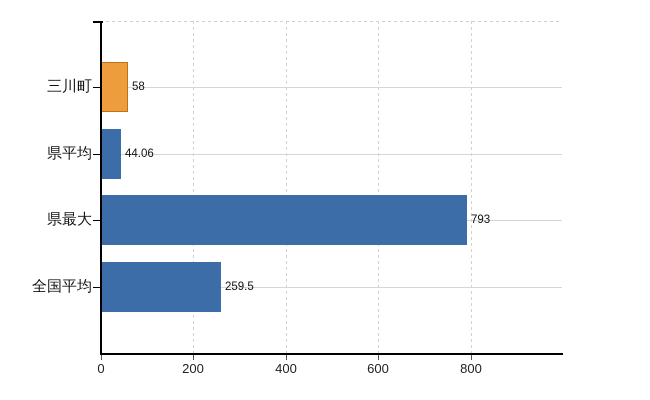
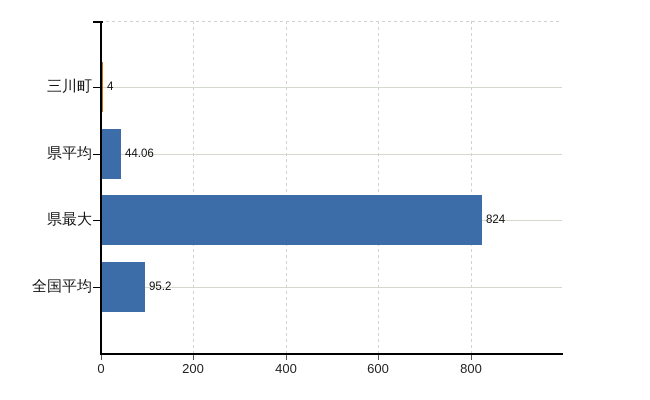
三川町: 58 -> 4
県最大: 793 -> 824
全国平均: 259.5 -> 95.2
